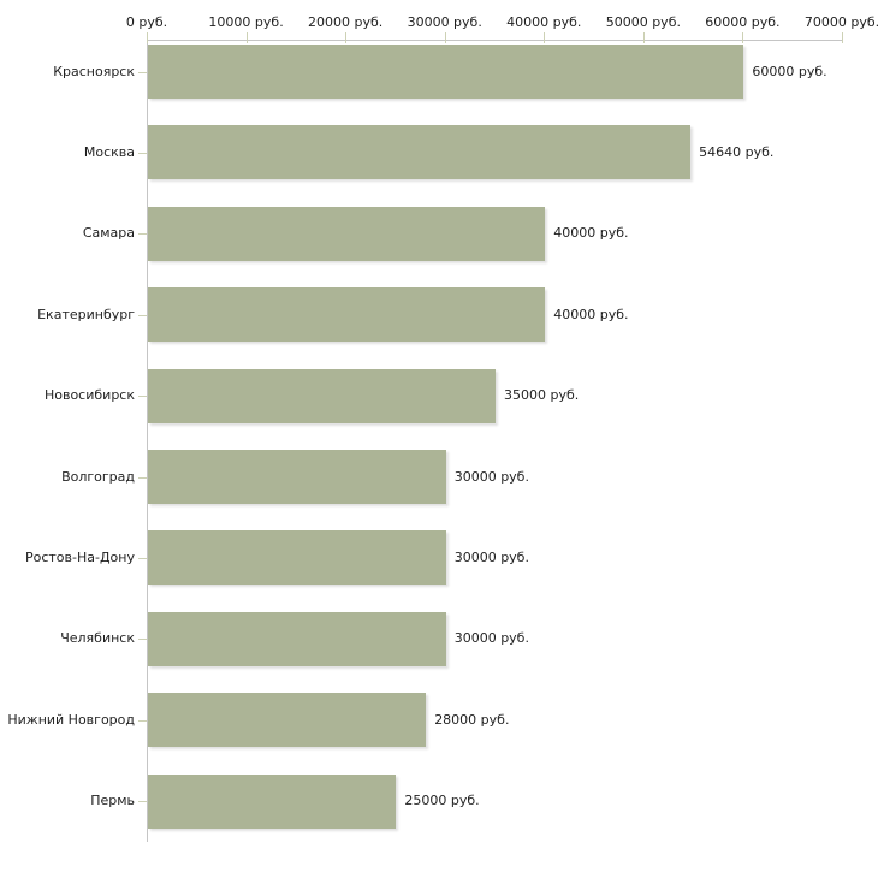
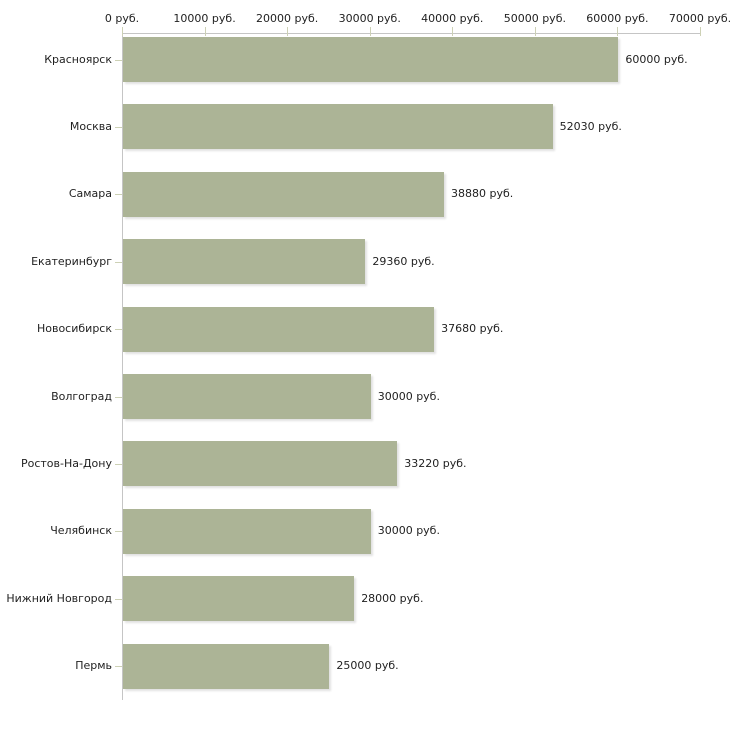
Москва: 54640 -> 52030
Самара: 40000 -> 38880
Екатеринбург: 40000 -> 29360
Новосибирск: 35000 -> 37680
Ростов-На-Дону: 30000 -> 33220
